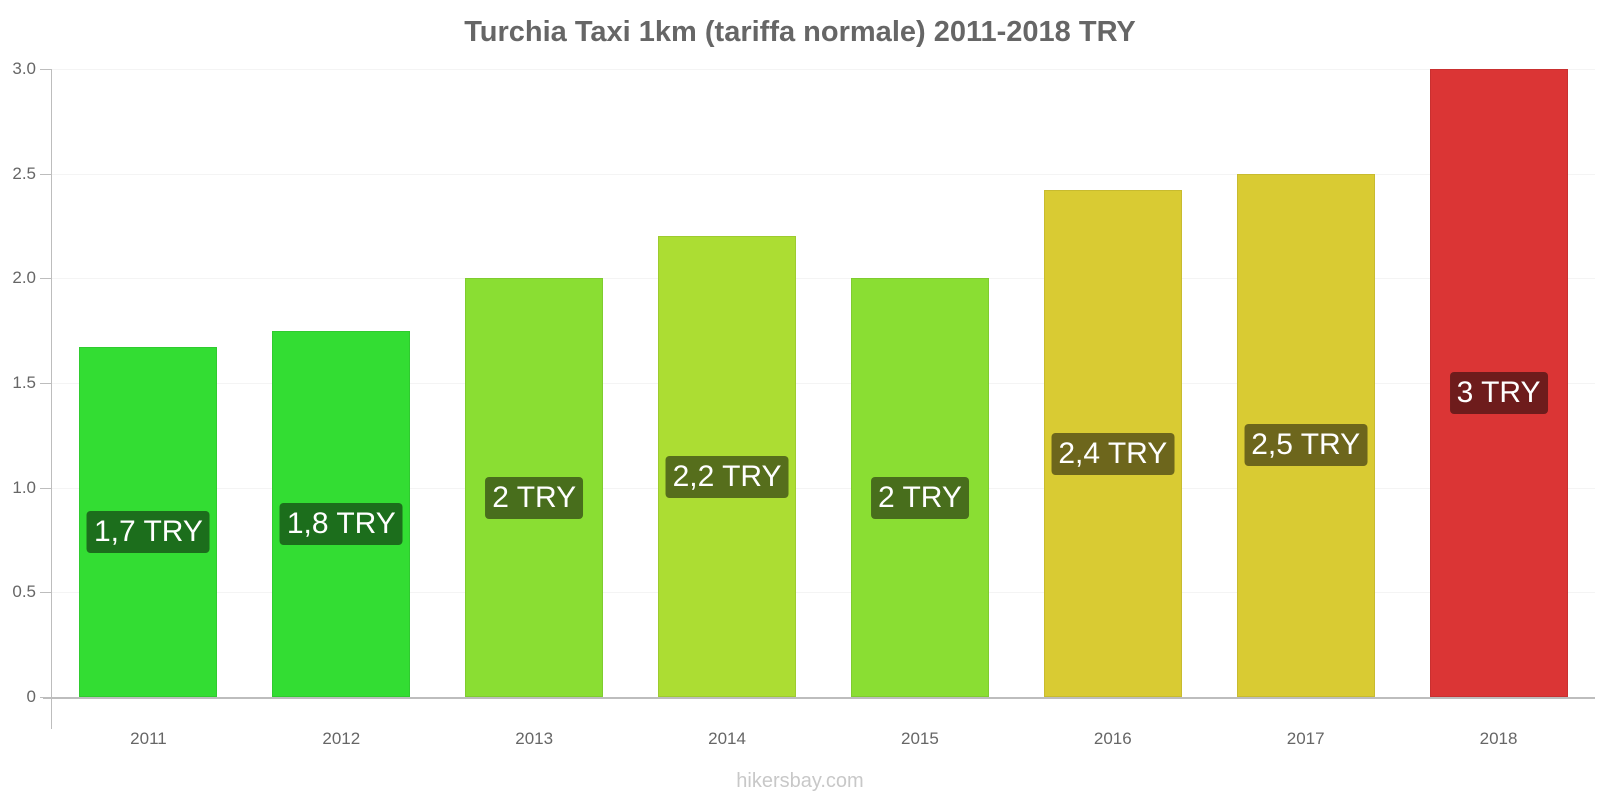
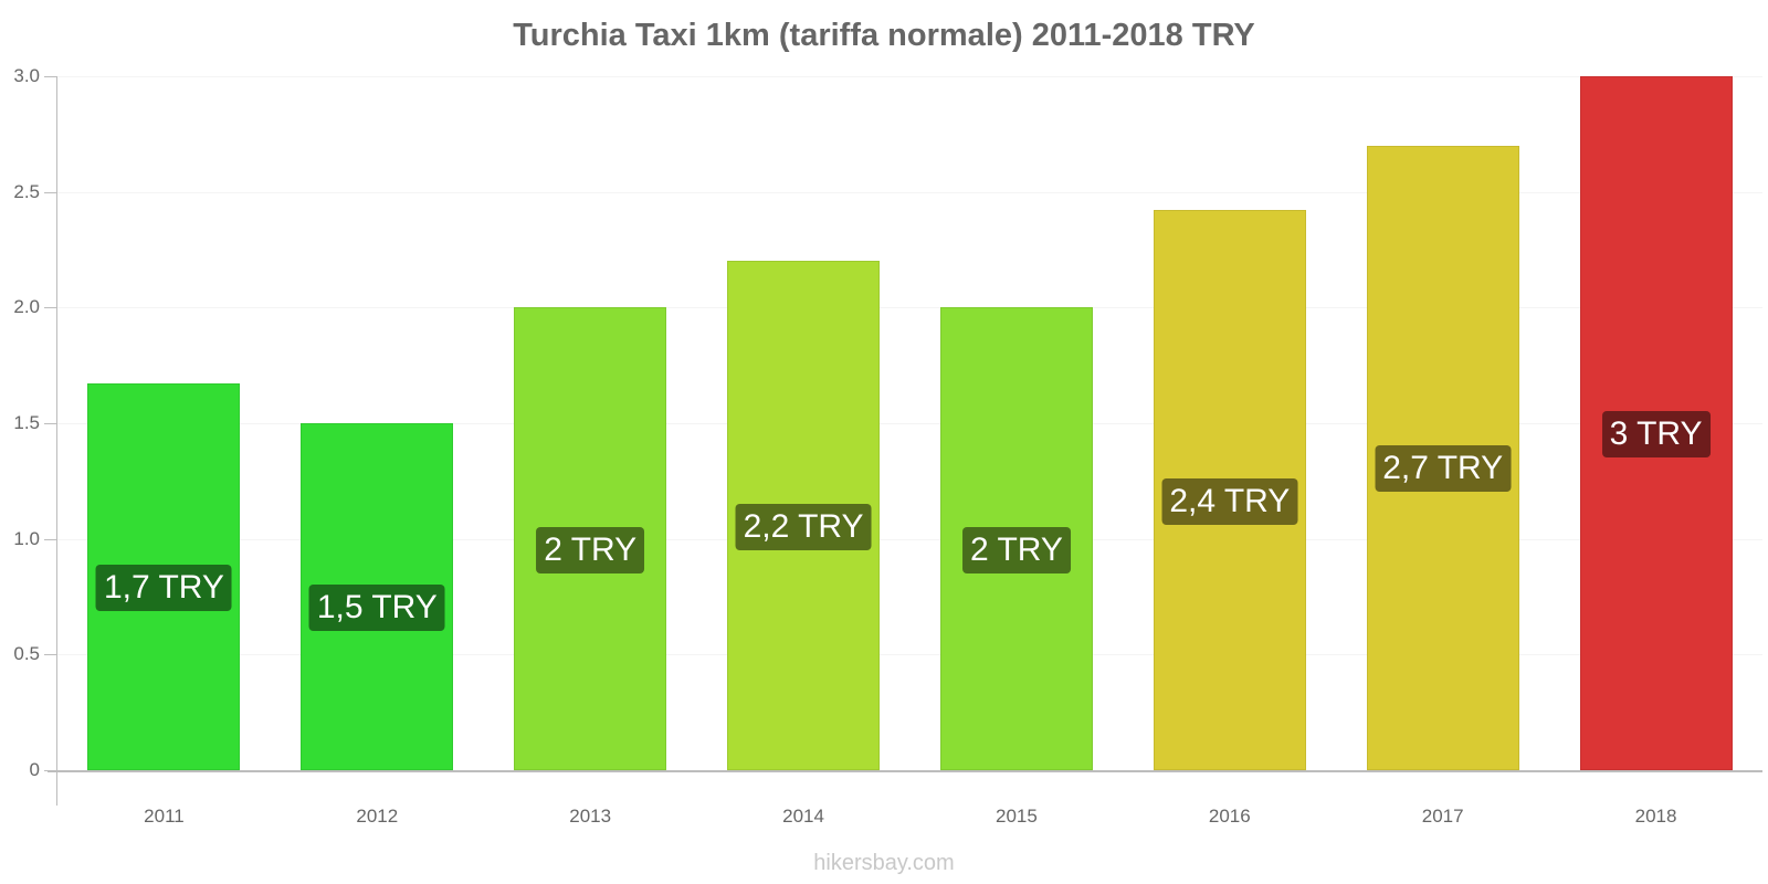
2012: 1,8 -> 1,5
2017: 2,5 -> 2,7
